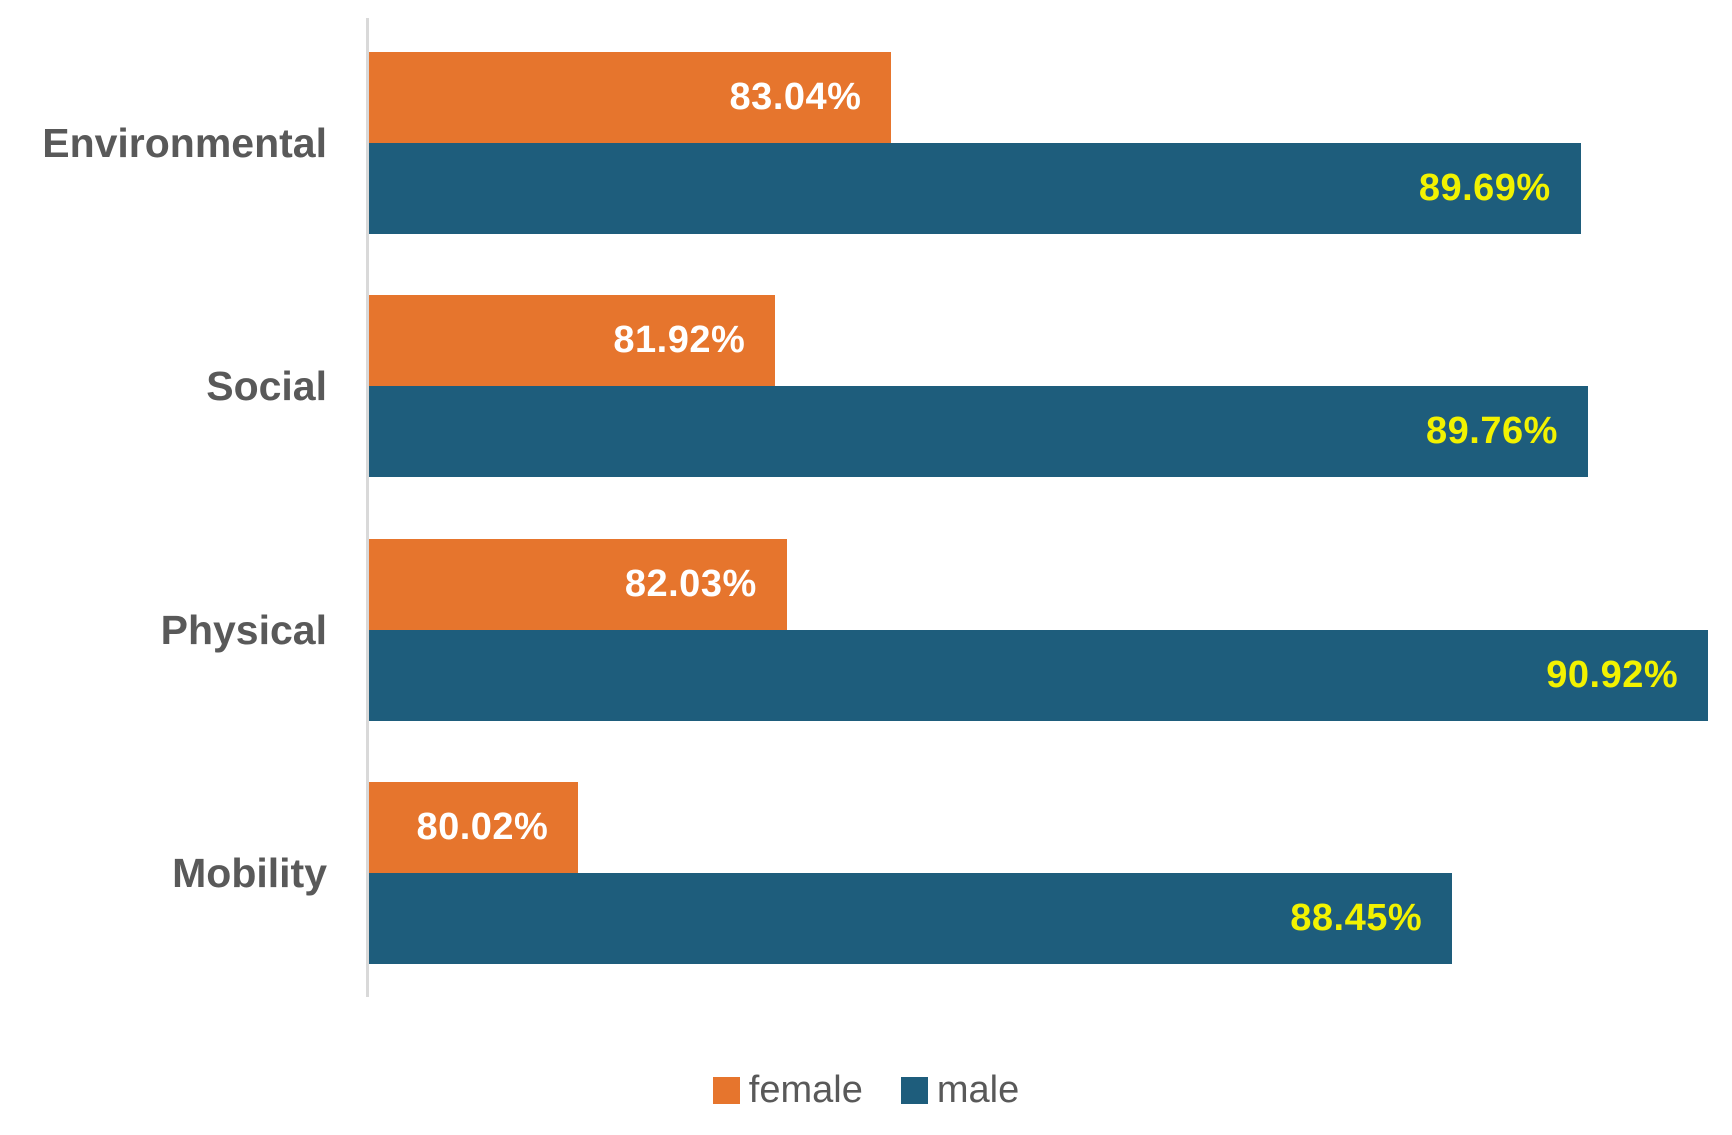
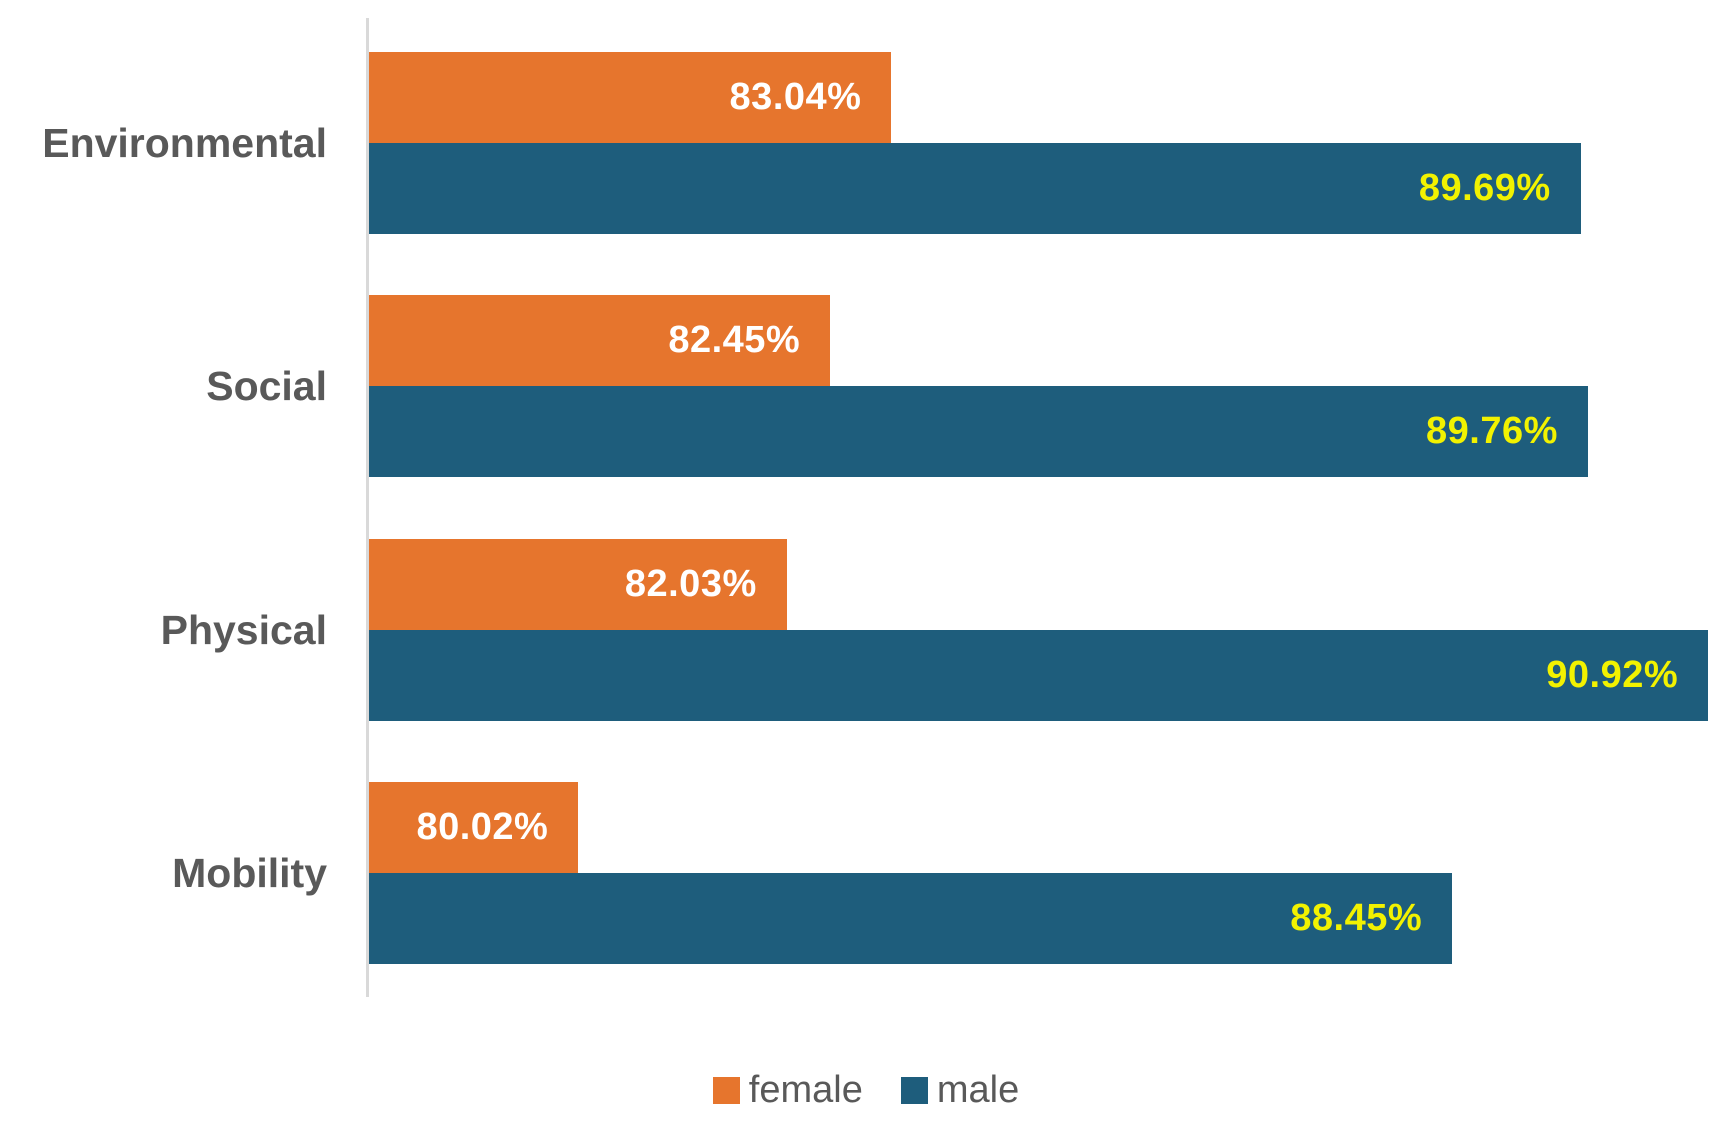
female/Social: 81.92% -> 82.45%
